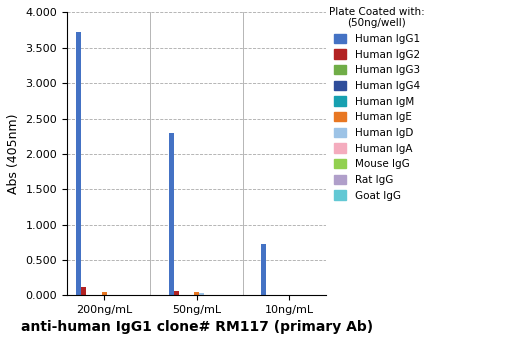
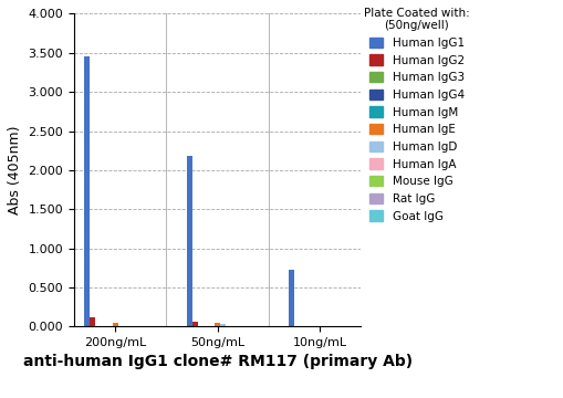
Human IgG1/200ng/mL: 3.72 -> 3.46
Human IgG1/50ng/mL: 2.30 -> 2.18
